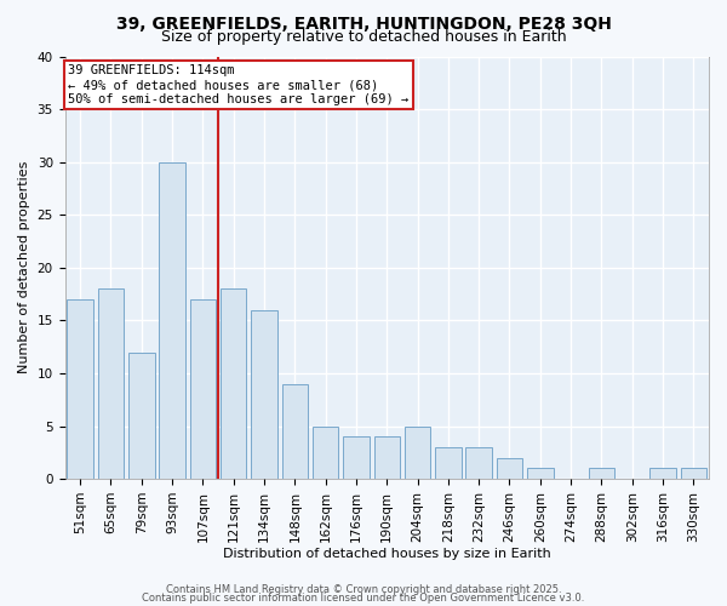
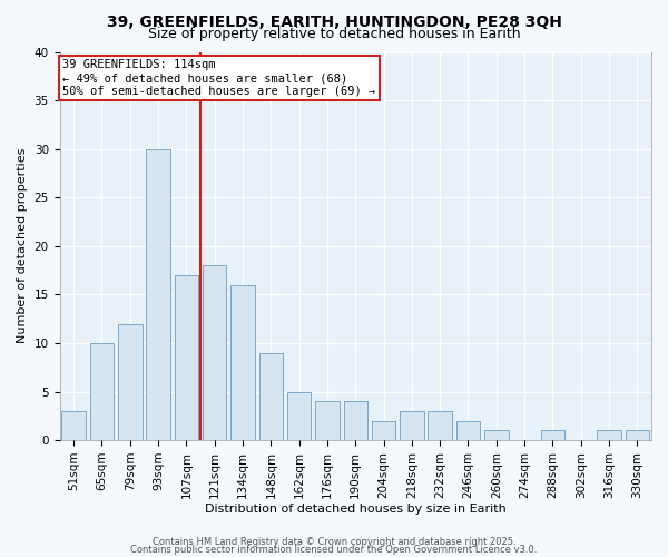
51sqm: 17 -> 3
65sqm: 18 -> 10
204sqm: 5 -> 2
